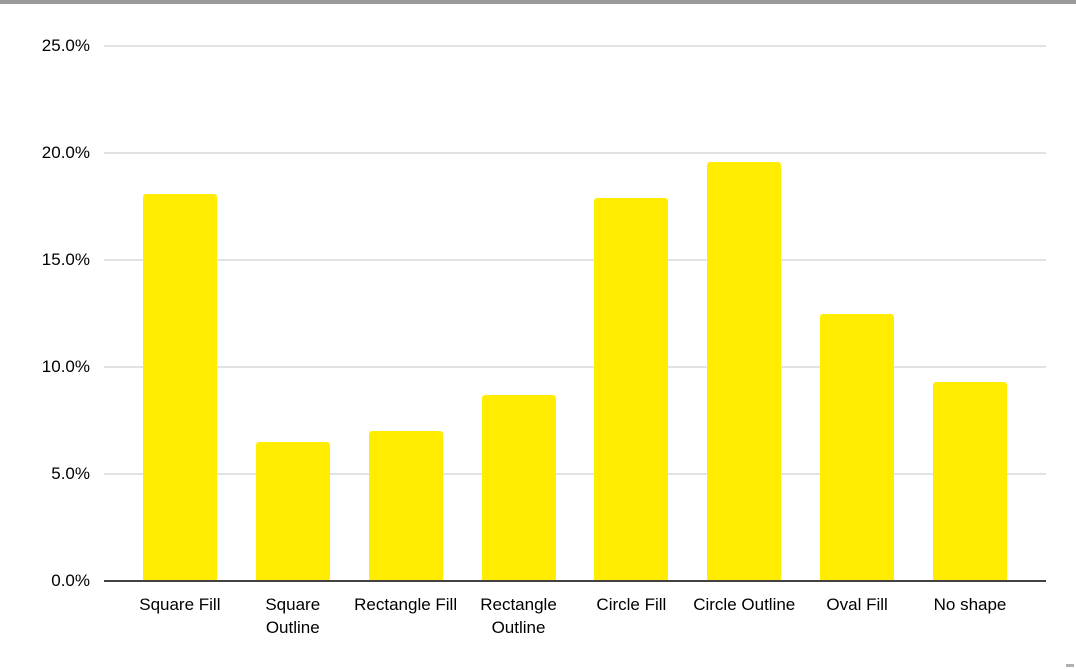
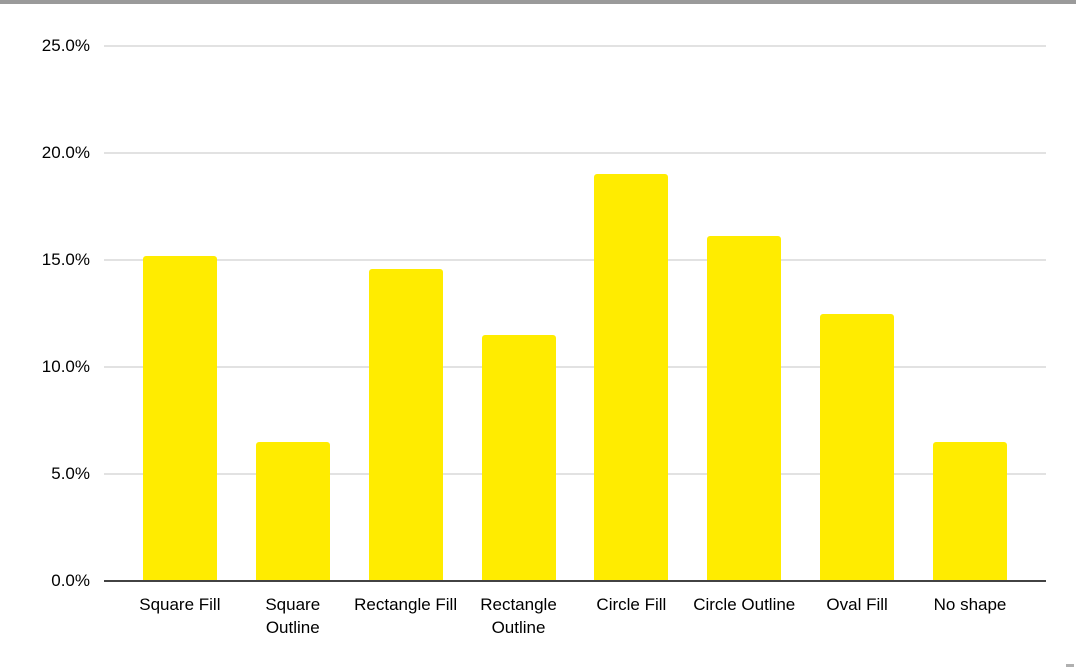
Square Fill: 18.1% -> 15.2%
Rectangle Fill: 7.0% -> 14.6%
Rectangle Outline: 8.7% -> 11.5%
Circle Fill: 17.9% -> 19.0%
Circle Outline: 19.6% -> 16.1%
No shape: 9.3% -> 6.5%
